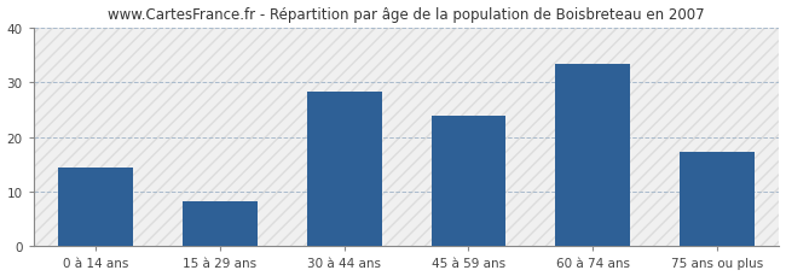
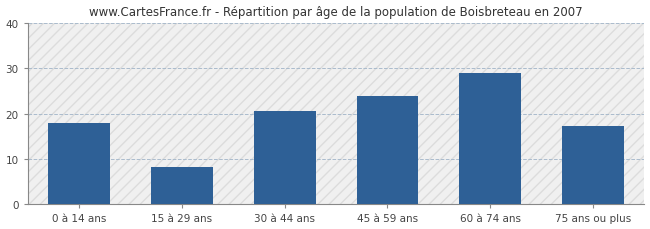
0 à 14 ans: 14.5 -> 18.0
30 à 44 ans: 28.2 -> 20.5
60 à 74 ans: 33.3 -> 29.0
